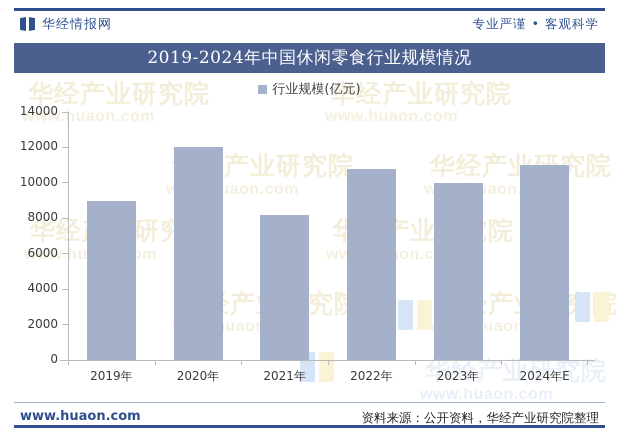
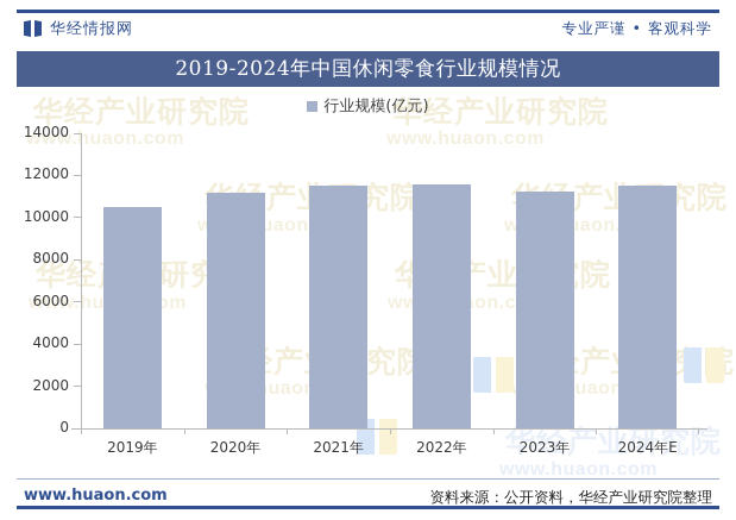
2019年: 9000 -> 10500
2020年: 12000 -> 11200
2021年: 8200 -> 11500
2022年: 10800 -> 11600
2023年: 10000 -> 11200
2024年E: 11000 -> 11500
